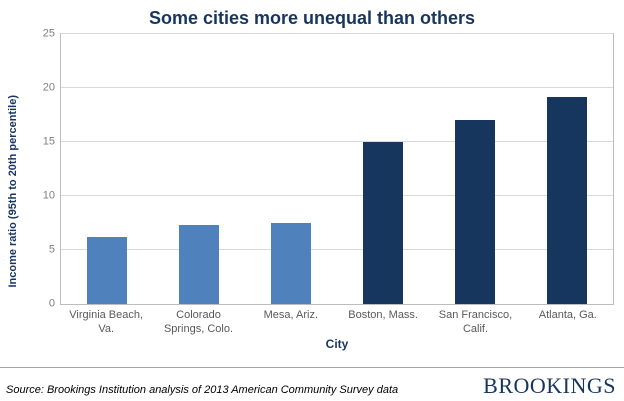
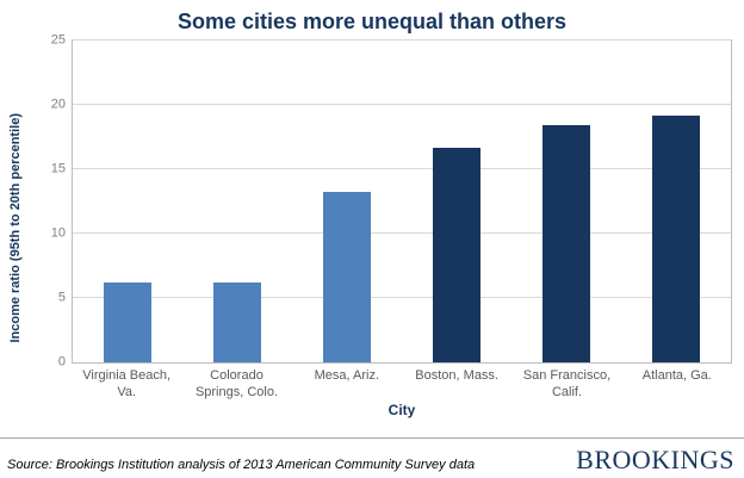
Colorado Springs, Colo.: 7.3 -> 6.2
Mesa, Ariz.: 7.5 -> 13.2
Boston, Mass.: 15.0 -> 16.7
San Francisco, Calif.: 17.0 -> 18.4
